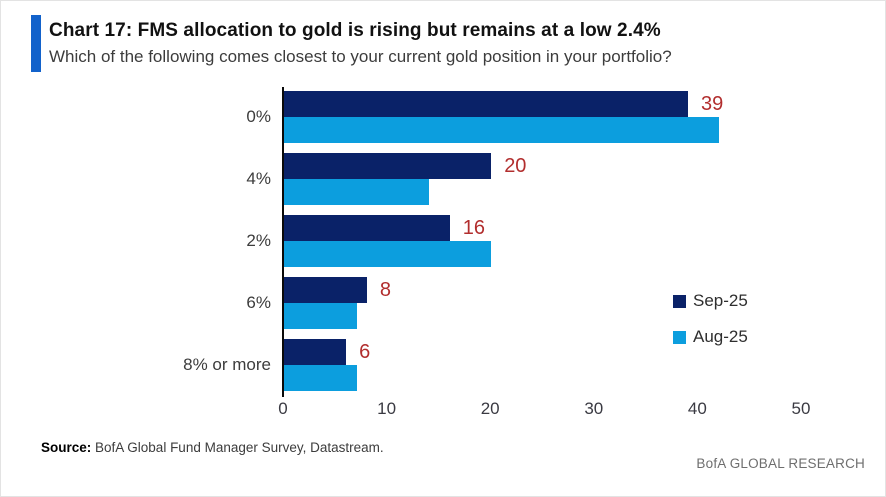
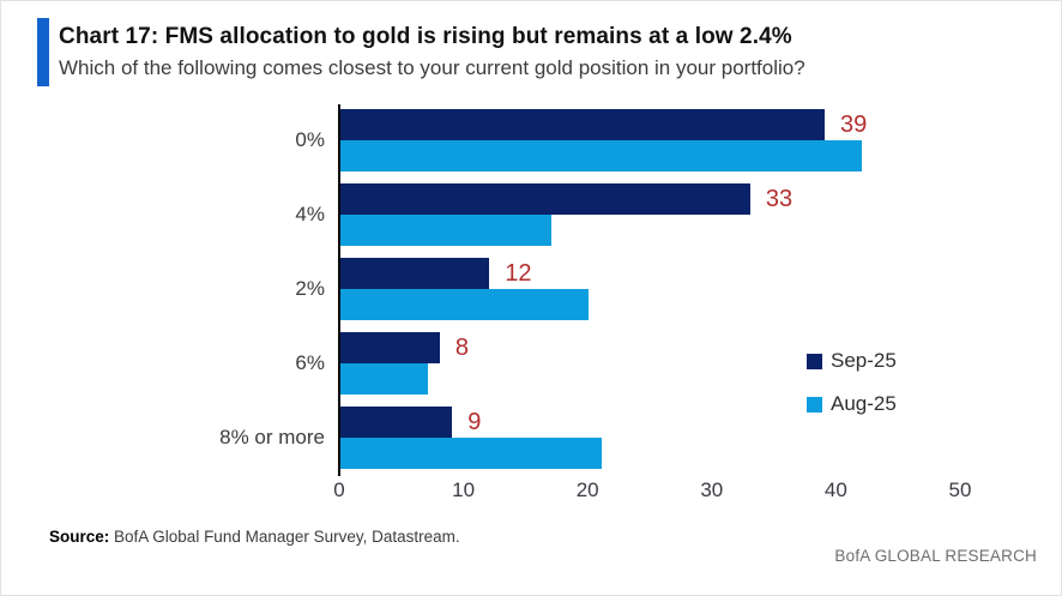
Sep-25/4%: 20 -> 33
Aug-25/4%: 14 -> 17
Sep-25/2%: 16 -> 12
Sep-25/8% or more: 6 -> 9
Aug-25/8% or more: 7 -> 21
